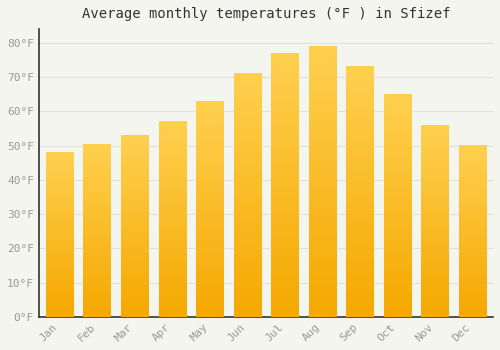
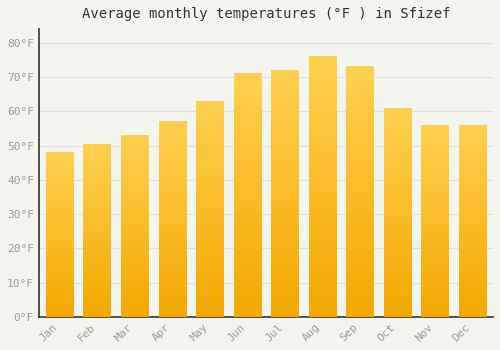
Jul: 77.0°F -> 72.0°F
Aug: 79.0°F -> 76.0°F
Oct: 65.0°F -> 61.0°F
Dec: 50.0°F -> 56.0°F
